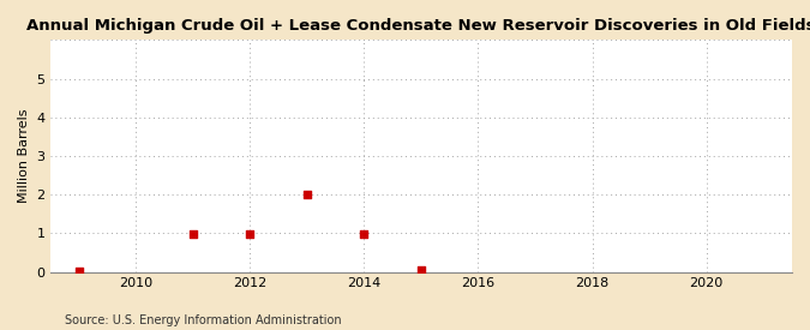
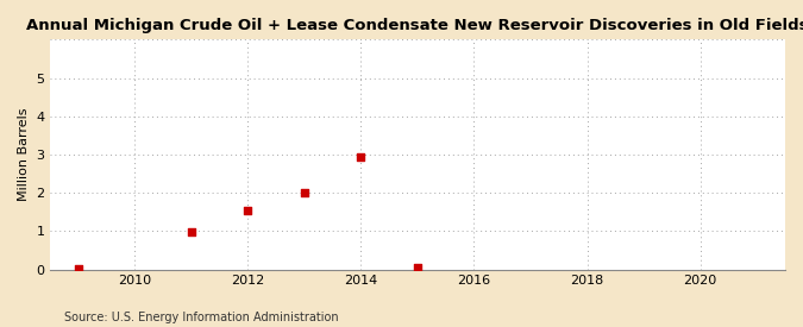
2012: 0.97 -> 1.55
2014: 0.97 -> 2.95
